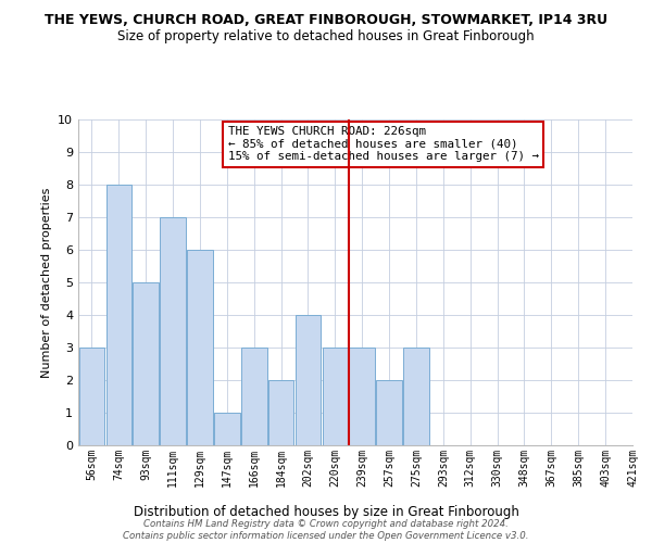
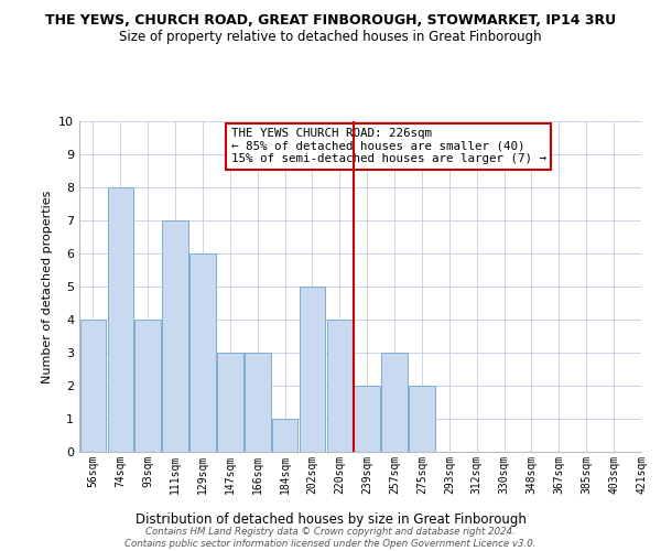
56sqm: 3 -> 4
93sqm: 5 -> 4
147sqm: 1 -> 3
184sqm: 2 -> 1
202sqm: 4 -> 5
220sqm: 3 -> 4
239sqm: 3 -> 2
257sqm: 2 -> 3
275sqm: 3 -> 2
